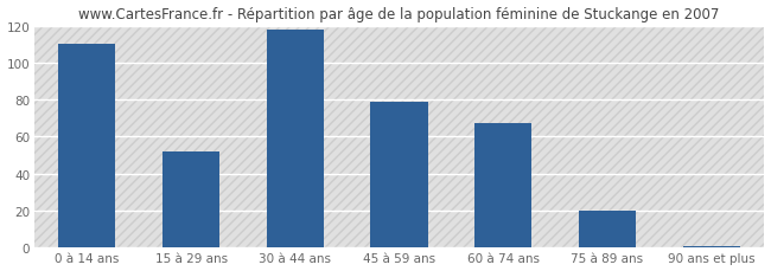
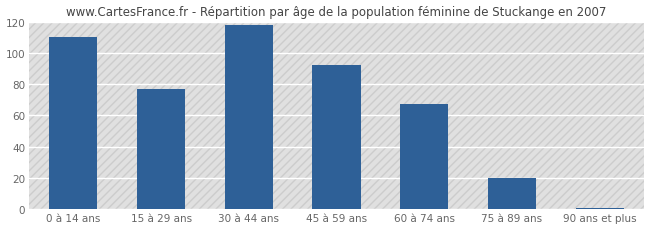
15 à 29 ans: 52 -> 77
45 à 59 ans: 79 -> 92
